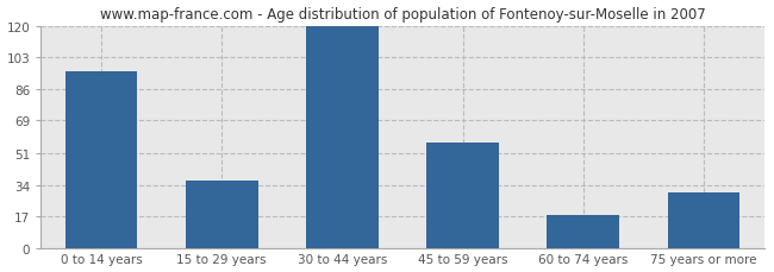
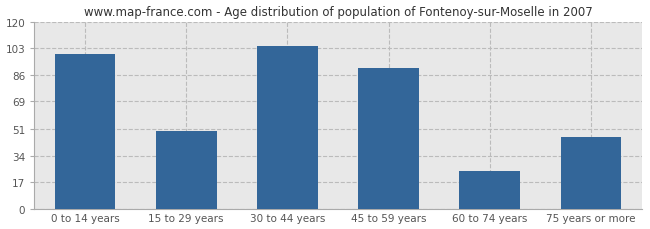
0 to 14 years: 95 -> 99
15 to 29 years: 36 -> 50
30 to 44 years: 120 -> 104
45 to 59 years: 57 -> 90
60 to 74 years: 18 -> 24
75 years or more: 30 -> 46
